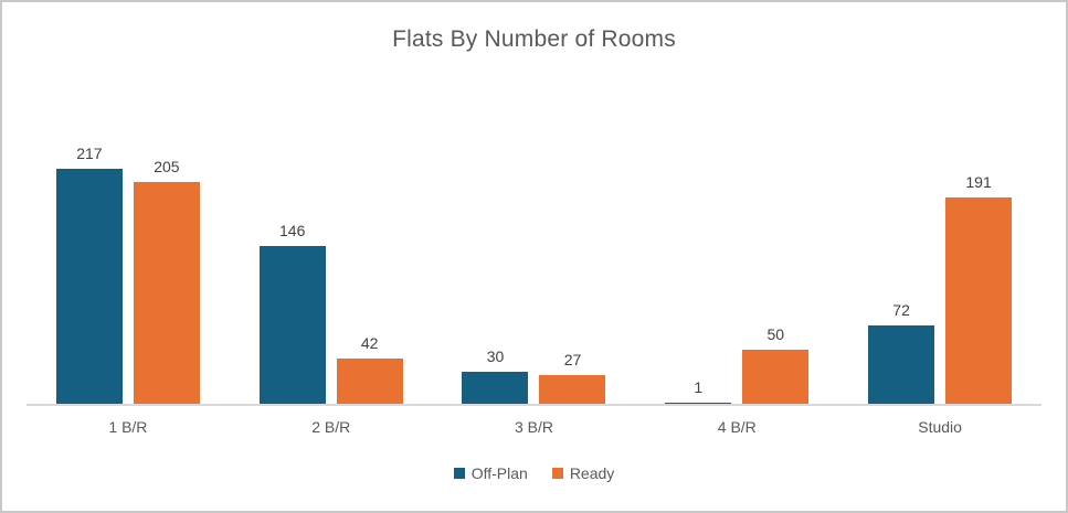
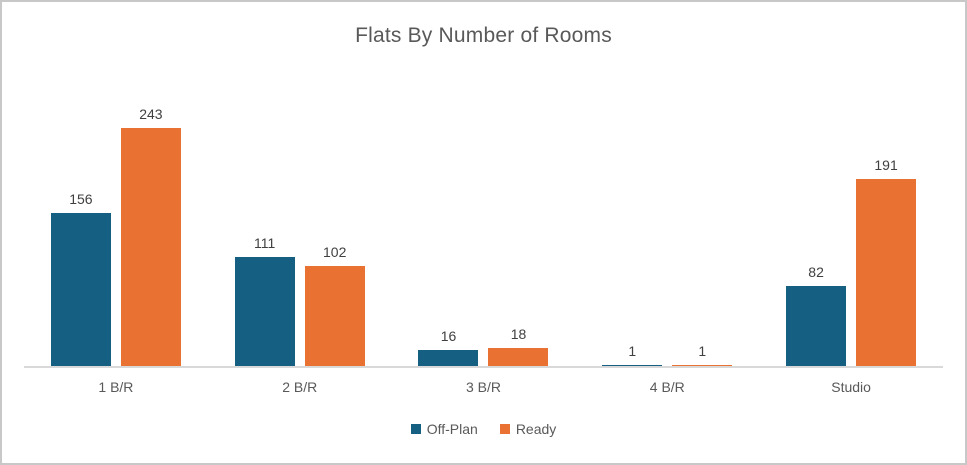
Off-Plan/1 B/R: 217 -> 156
Ready/1 B/R: 205 -> 243
Off-Plan/2 B/R: 146 -> 111
Ready/2 B/R: 42 -> 102
Off-Plan/3 B/R: 30 -> 16
Ready/3 B/R: 27 -> 18
Ready/4 B/R: 50 -> 1
Off-Plan/Studio: 72 -> 82
